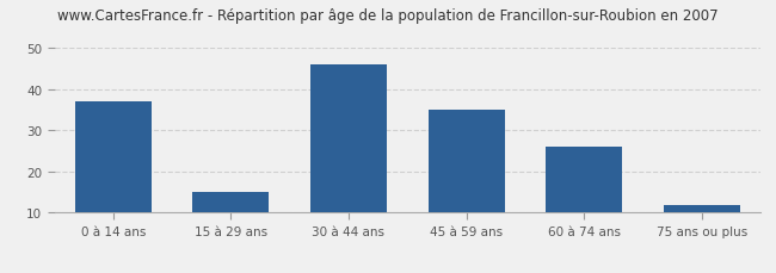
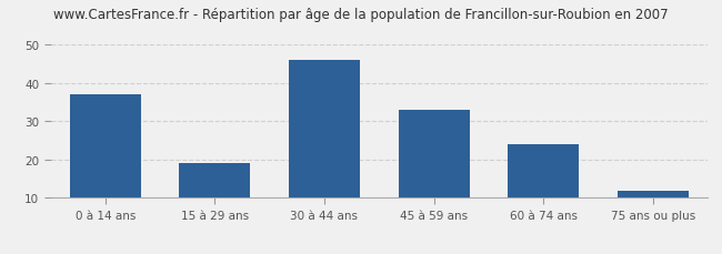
15 à 29 ans: 15 -> 19
45 à 59 ans: 35 -> 33
60 à 74 ans: 26 -> 24
